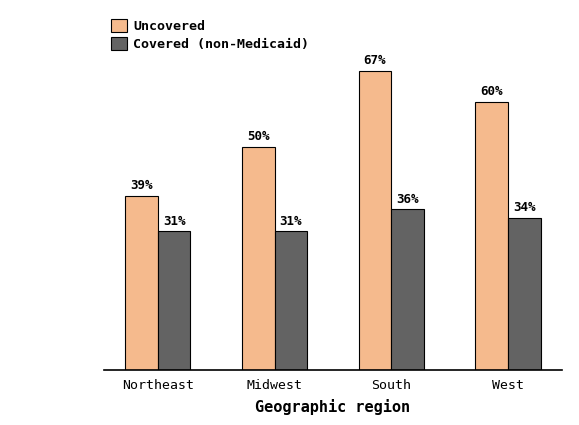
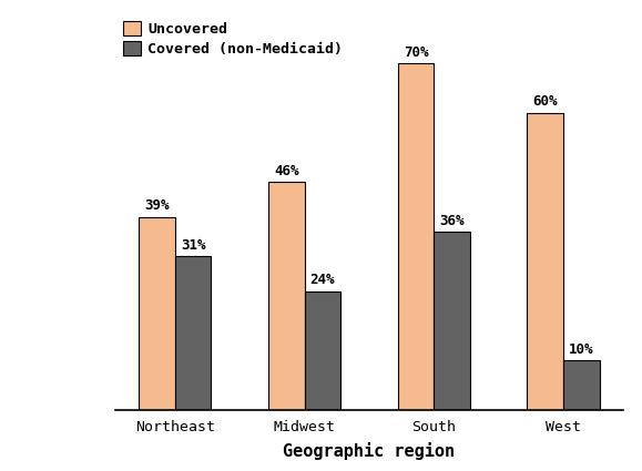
Uncovered/Midwest: 50% -> 46%
Covered (non-Medicaid)/Midwest: 31% -> 24%
Uncovered/South: 67% -> 70%
Covered (non-Medicaid)/West: 34% -> 10%
